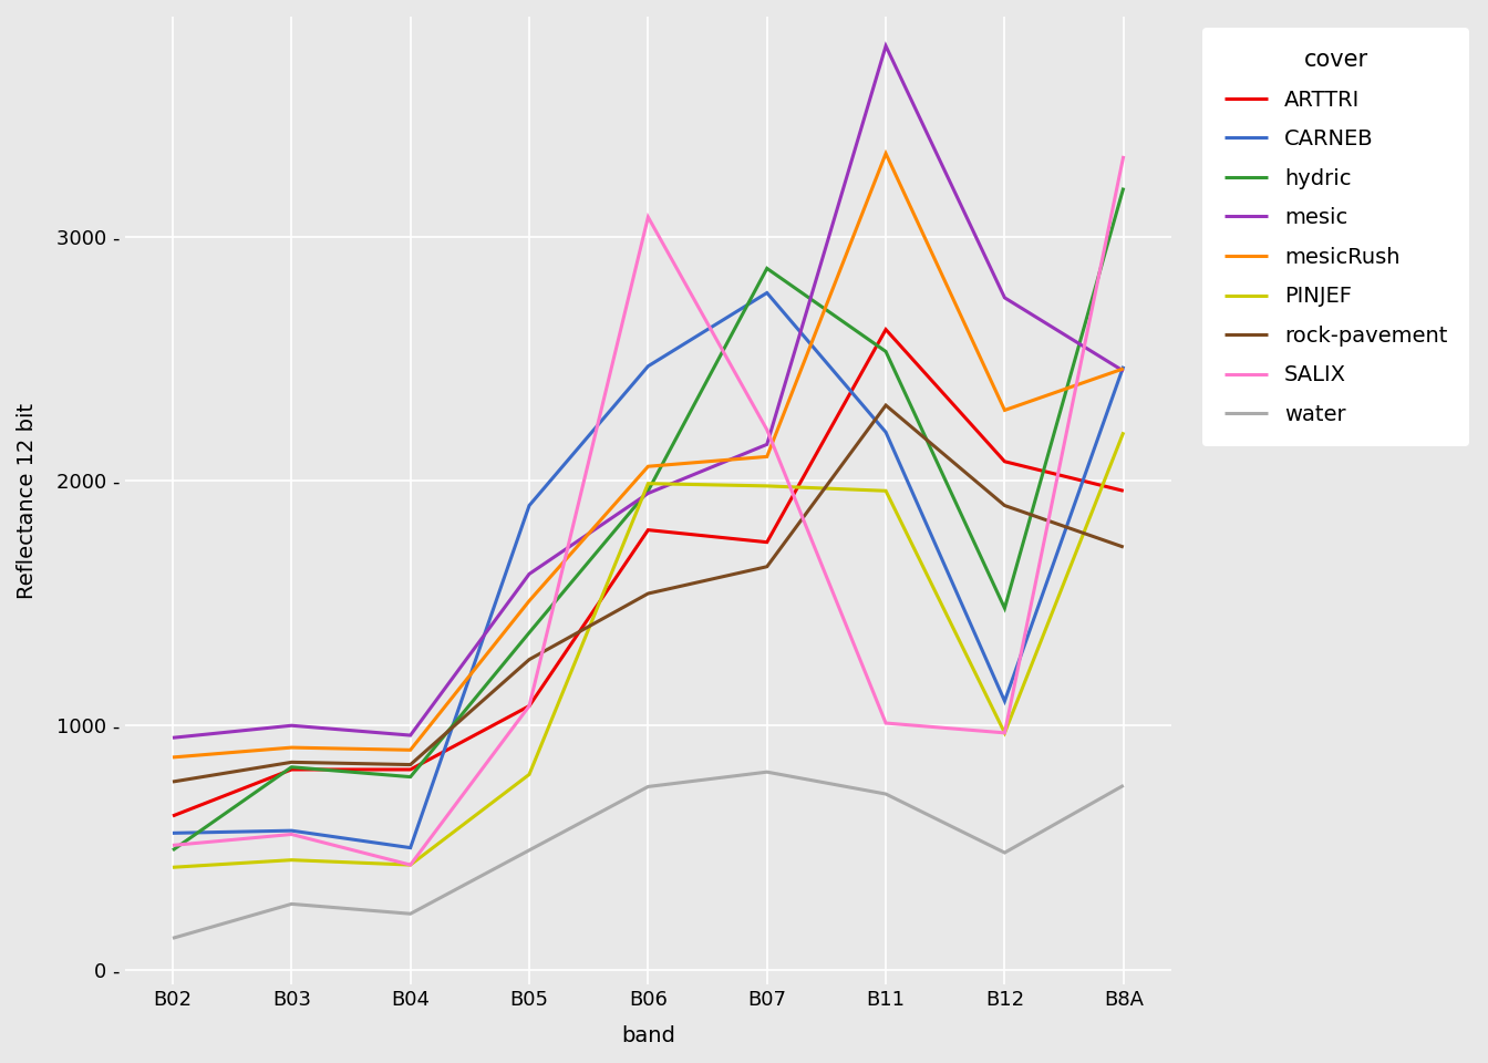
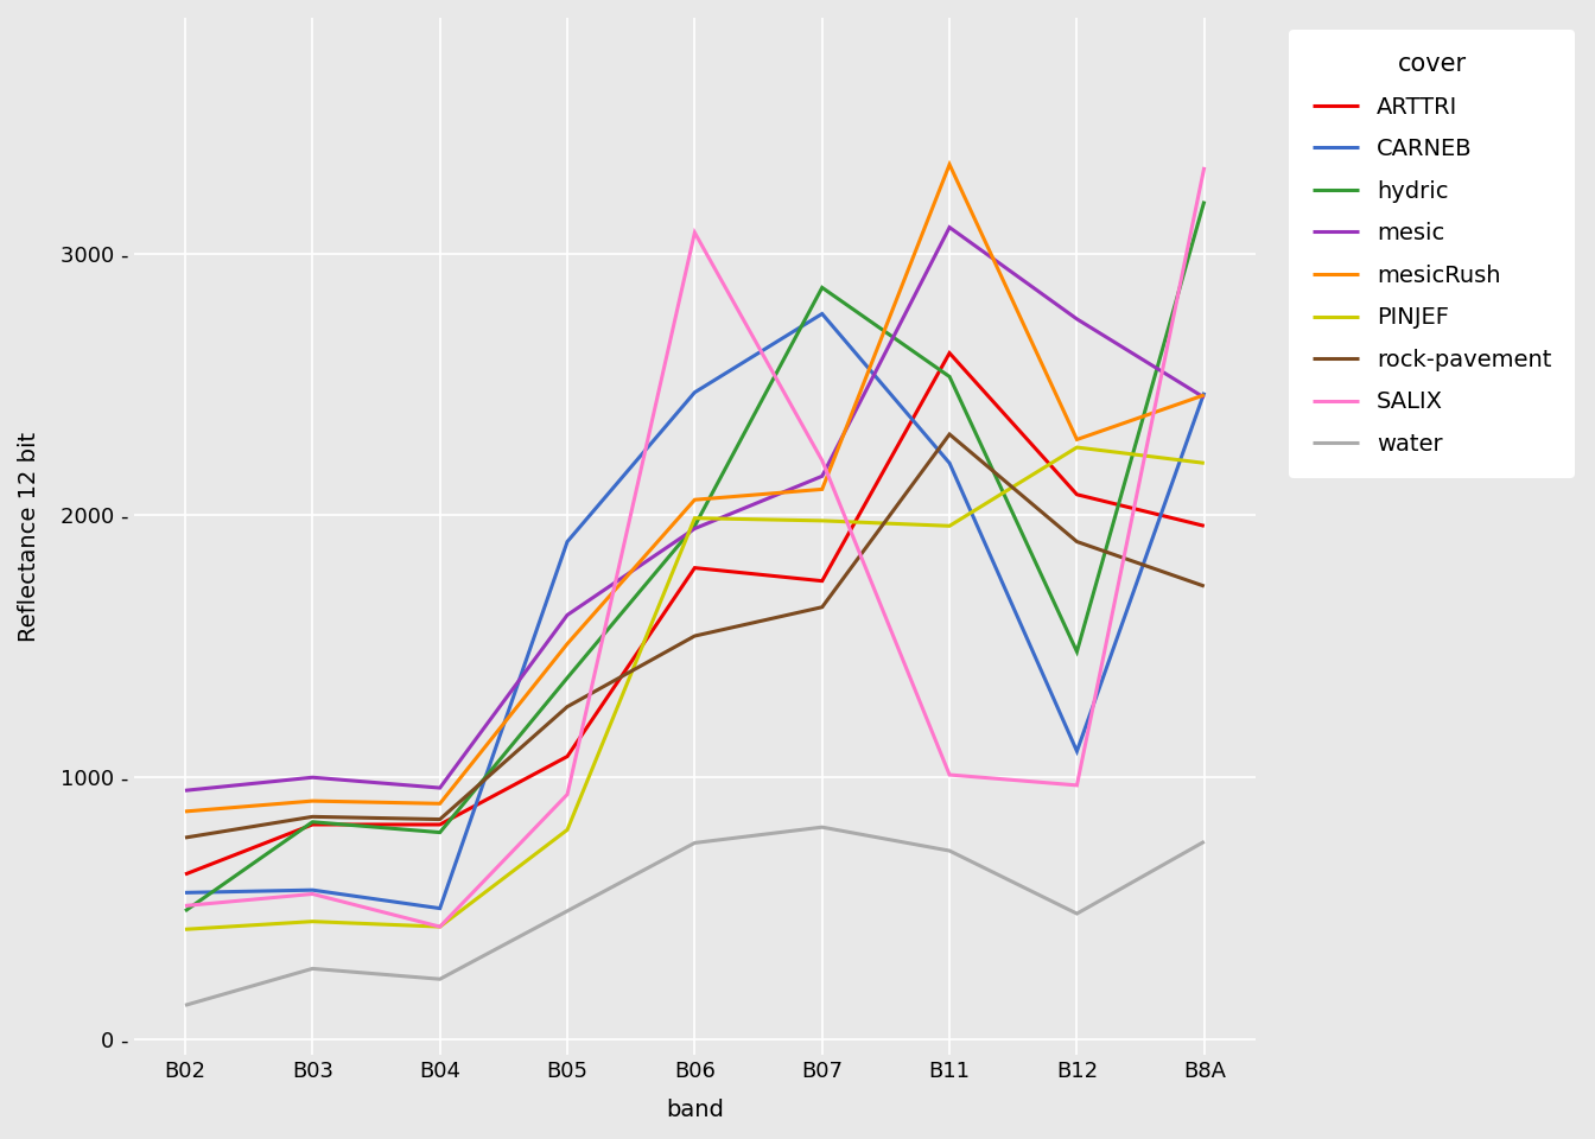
SALIX/B05: 1080 - -> 935 -
mesic/B11: 3780 - -> 3100 -
PINJEF/B12: 970 - -> 2260 -
